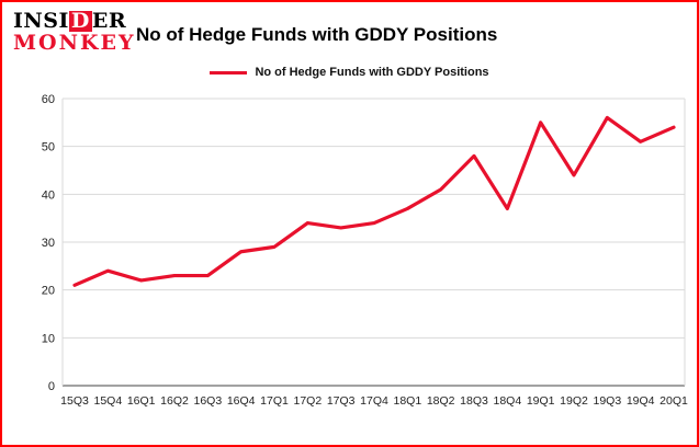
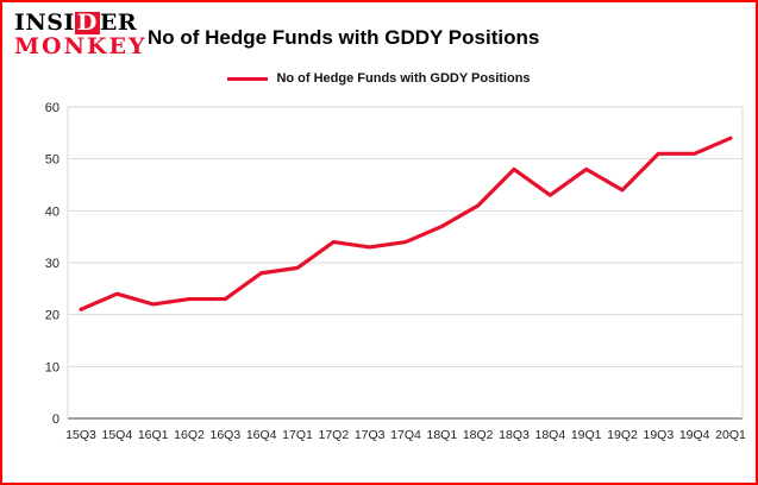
18Q4: 37 -> 43
19Q1: 55 -> 48
19Q3: 56 -> 51
